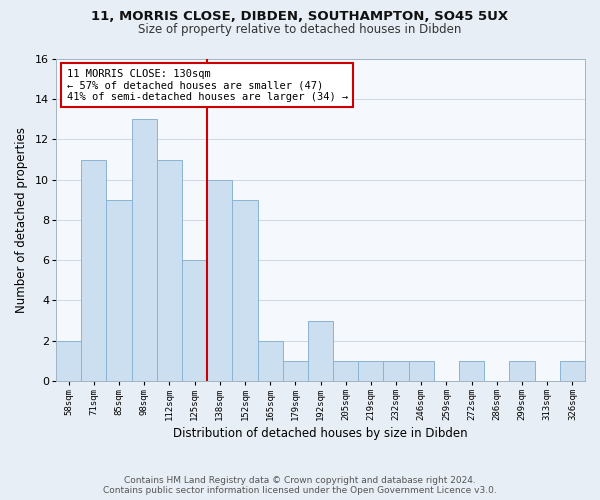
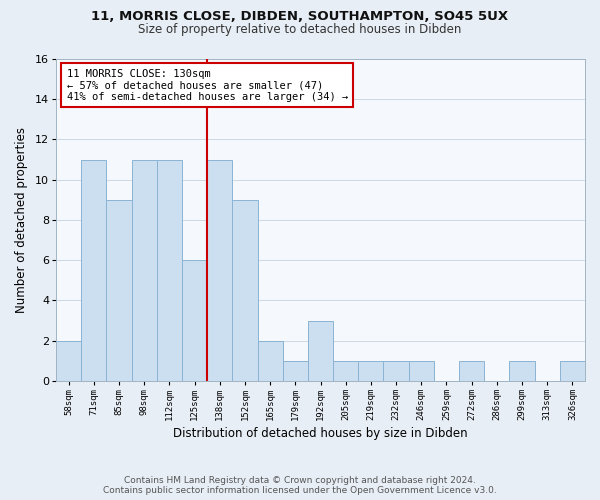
98sqm: 13 -> 11
138sqm: 10 -> 11
